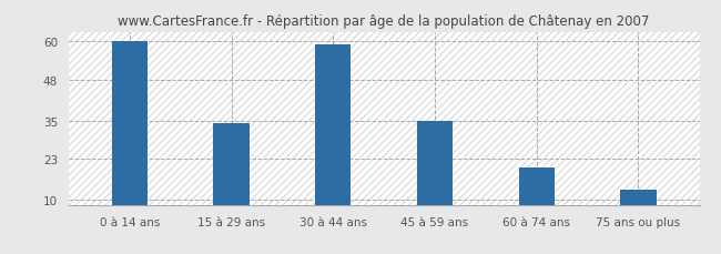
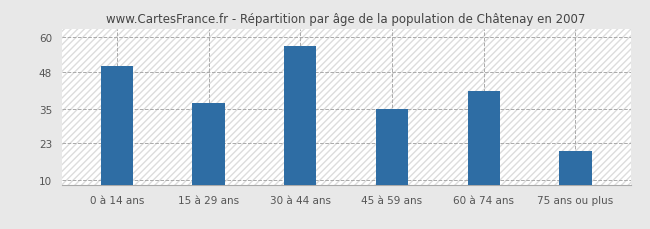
0 à 14 ans: 60 -> 50
15 à 29 ans: 34 -> 37
30 à 44 ans: 59 -> 57
60 à 74 ans: 20 -> 41
75 ans ou plus: 13 -> 20
